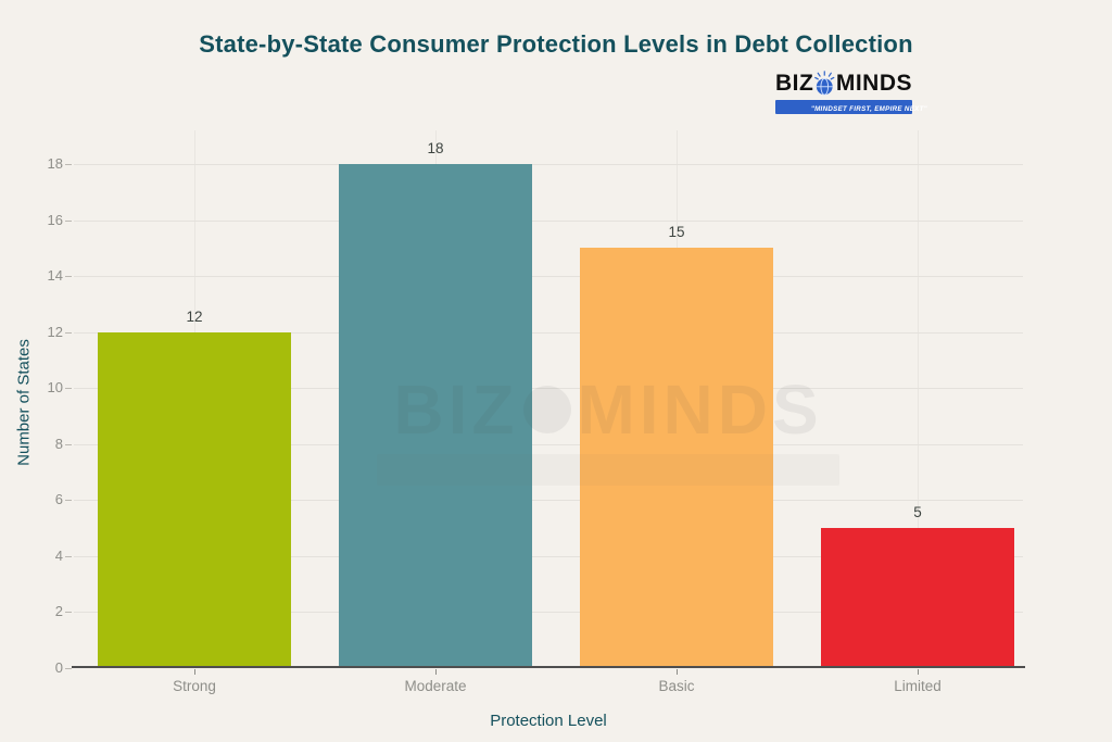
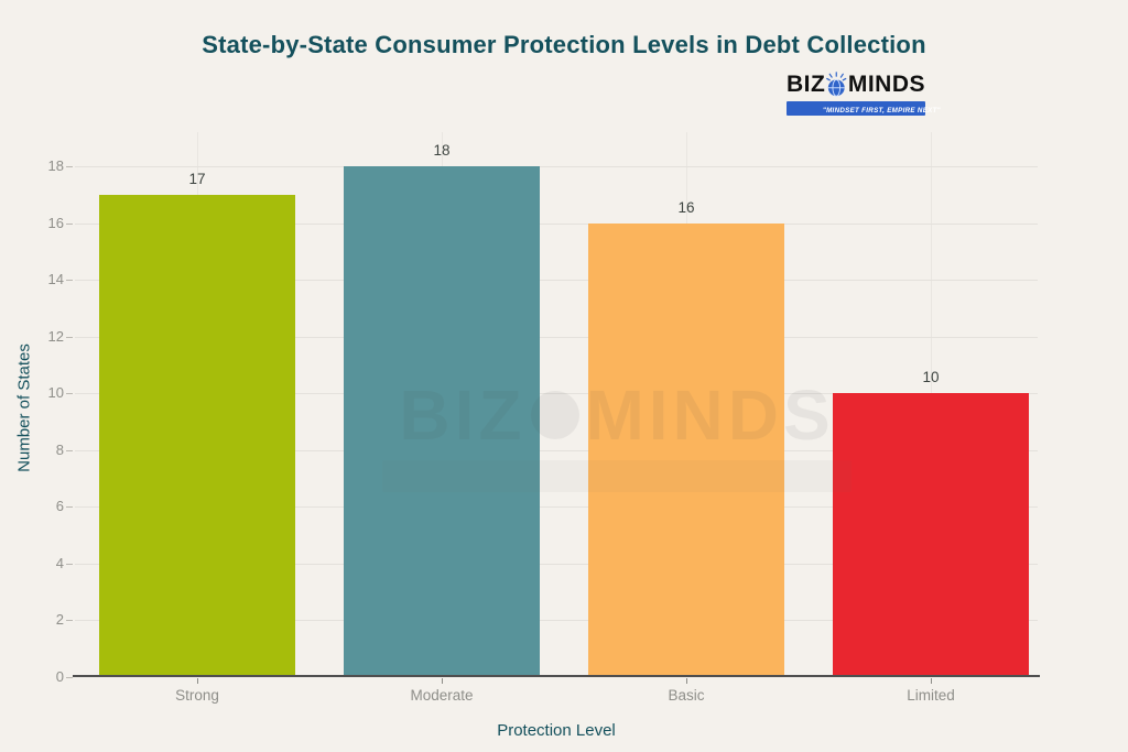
Strong: 12 -> 17
Basic: 15 -> 16
Limited: 5 -> 10
